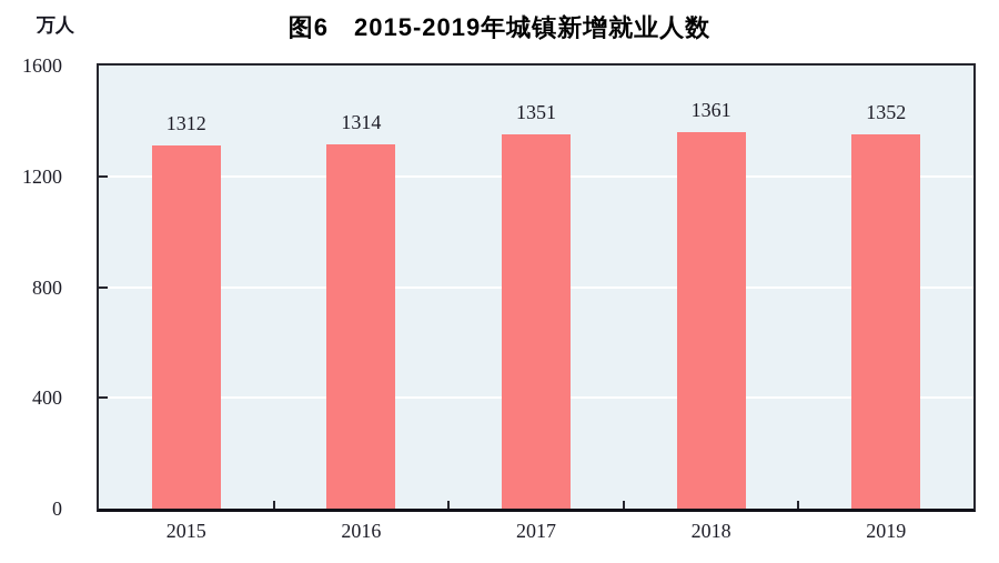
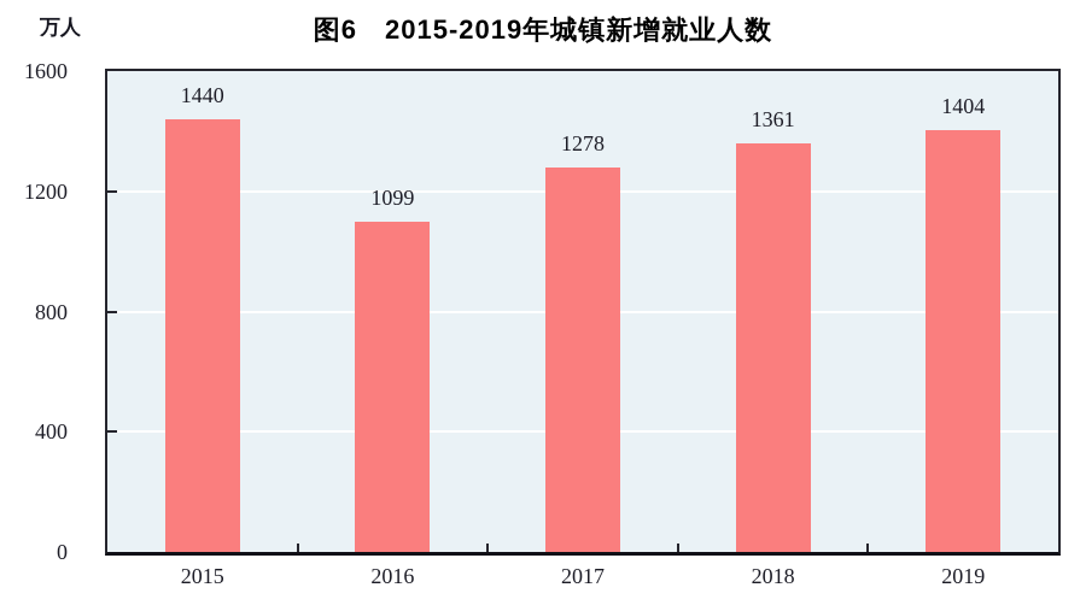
2015: 1312 -> 1440
2016: 1314 -> 1099
2017: 1351 -> 1278
2019: 1352 -> 1404
